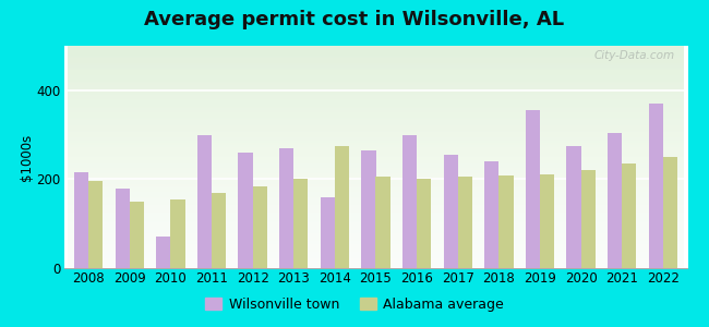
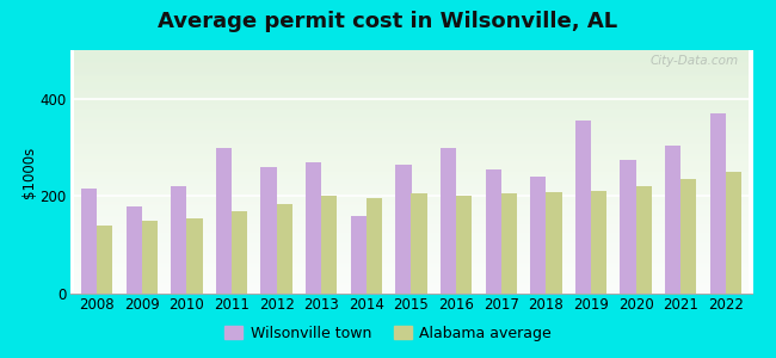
Alabama average/2008: 195 -> 140
Wilsonville town/2010: 70 -> 220
Alabama average/2014: 275 -> 197
